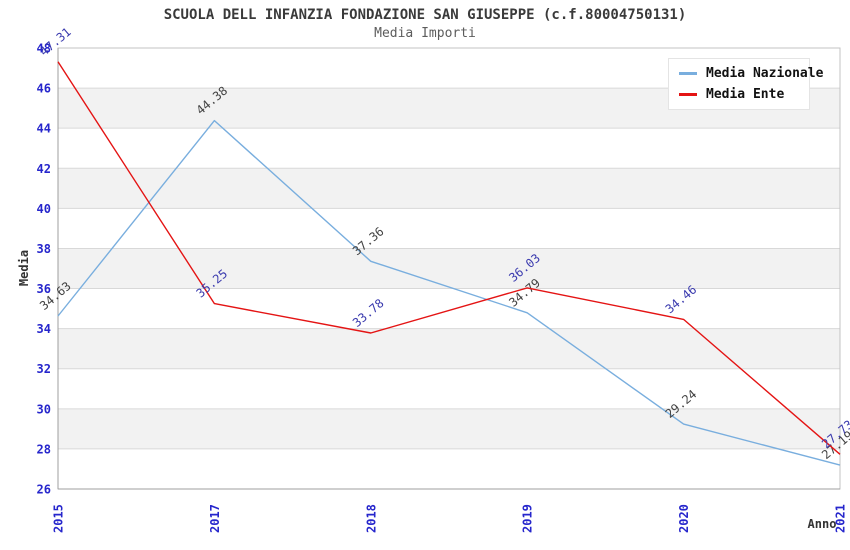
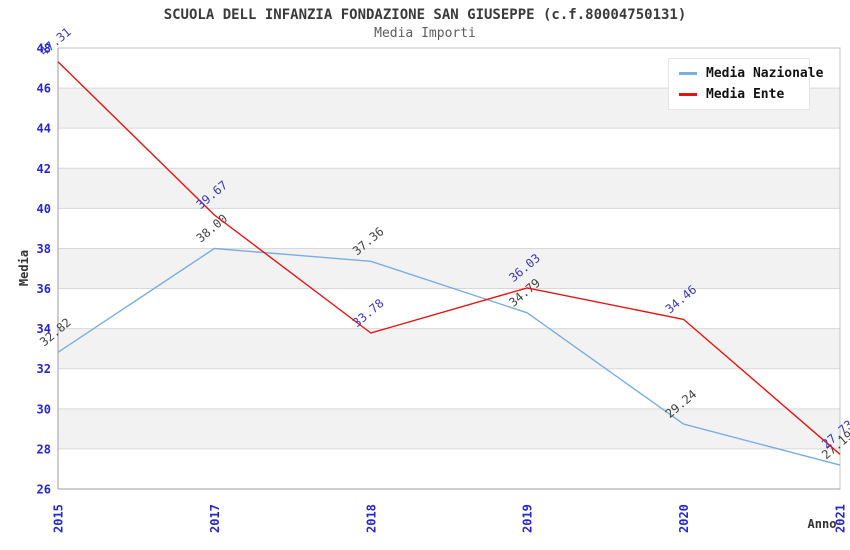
Media Nazionale/2015: 34.63 -> 32.82
Media Nazionale/2017: 44.38 -> 38.00
Media Ente/2017: 35.25 -> 39.67
